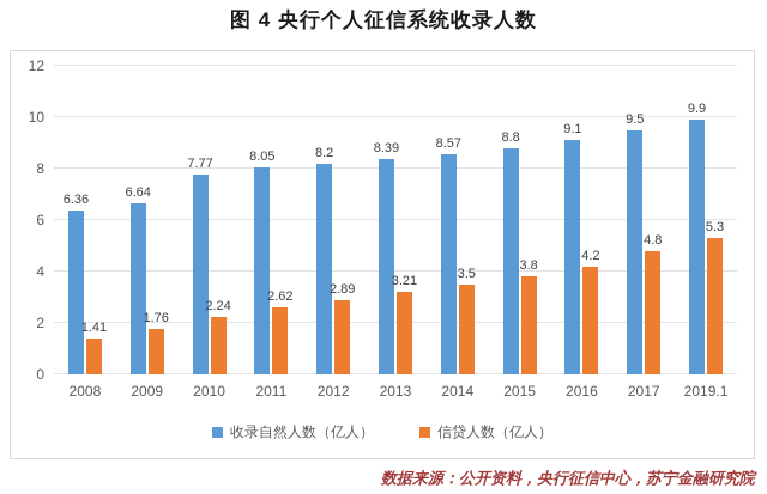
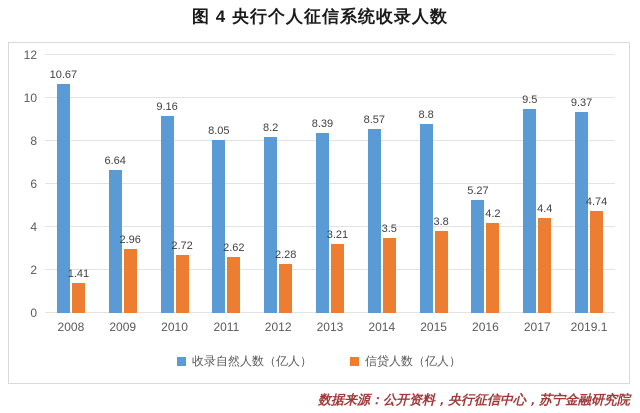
收录自然人数（亿人）/2008: 6.36 -> 10.67
信贷人数（亿人）/2009: 1.76 -> 2.96
收录自然人数（亿人）/2010: 7.77 -> 9.16
信贷人数（亿人）/2010: 2.24 -> 2.72
信贷人数（亿人）/2012: 2.89 -> 2.28
收录自然人数（亿人）/2016: 9.1 -> 5.27
信贷人数（亿人）/2017: 4.8 -> 4.4
收录自然人数（亿人）/2019.1: 9.9 -> 9.37
信贷人数（亿人）/2019.1: 5.3 -> 4.74
